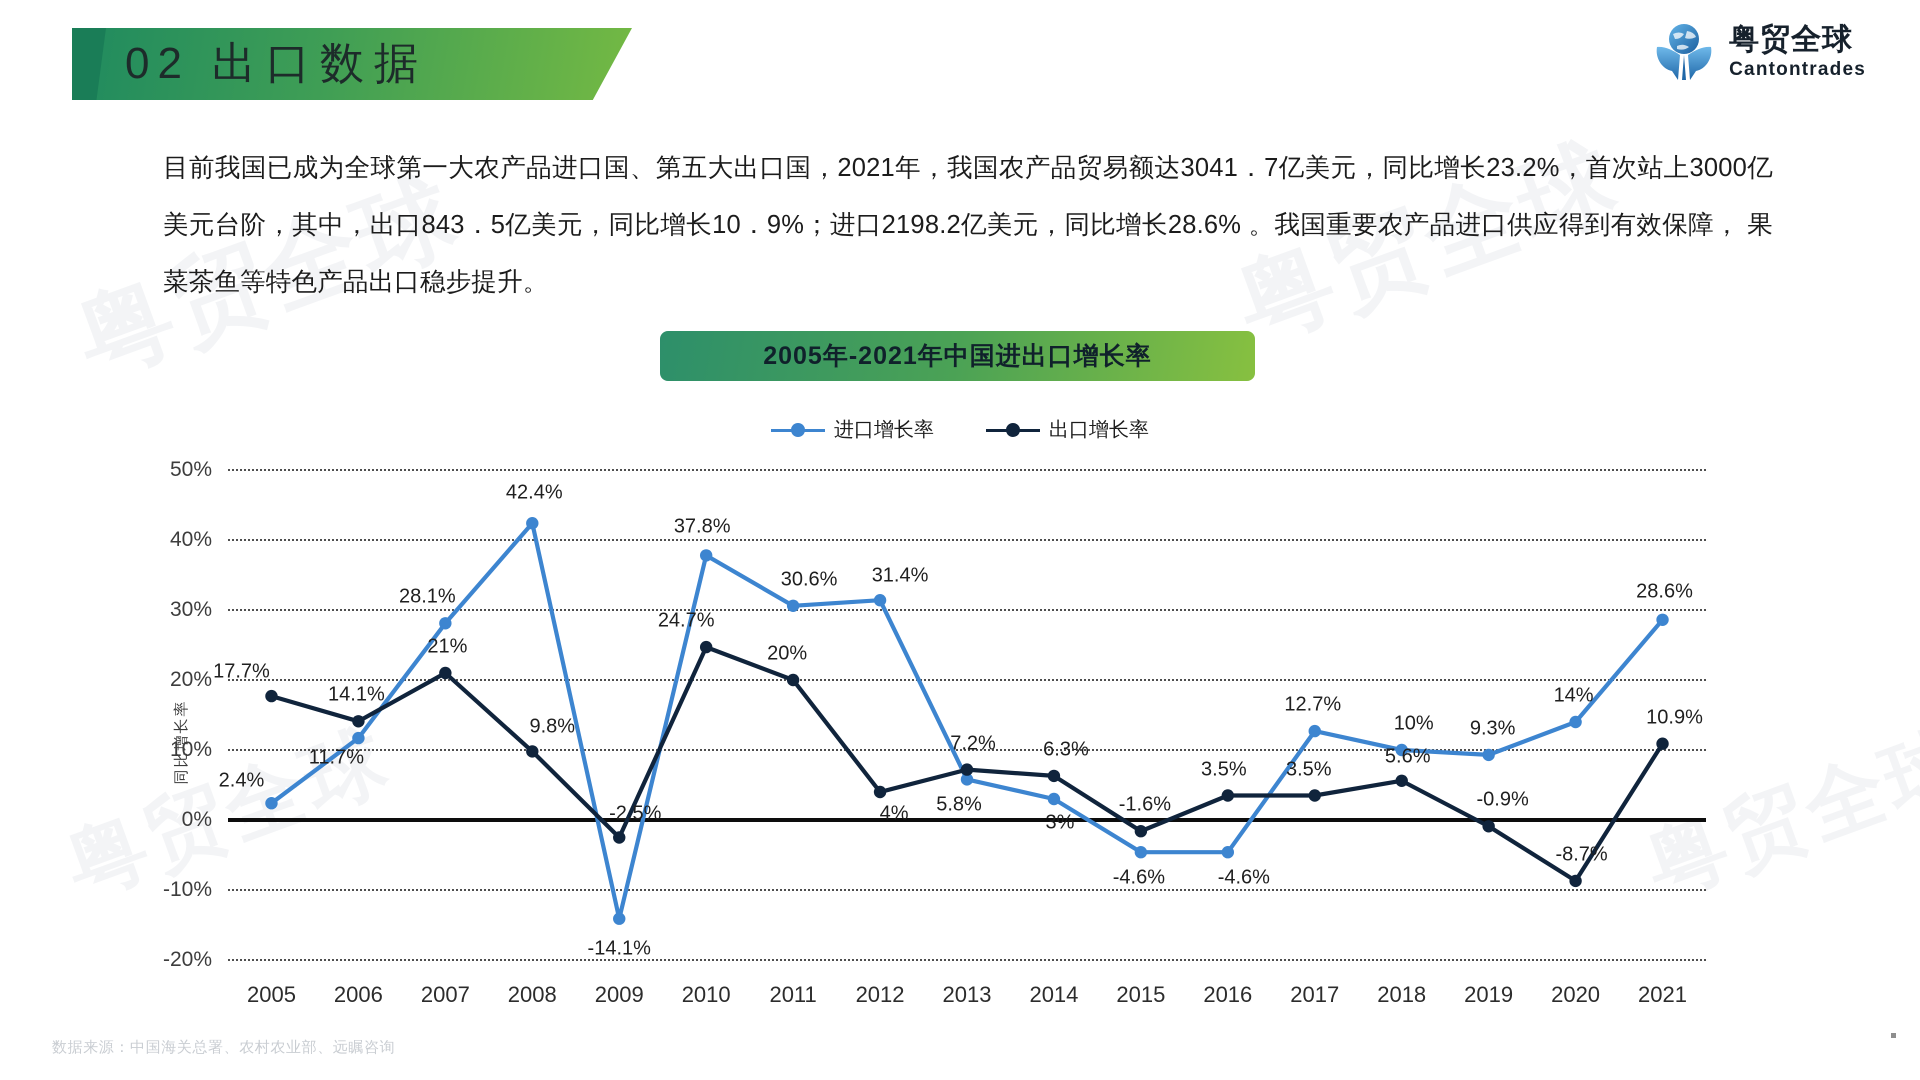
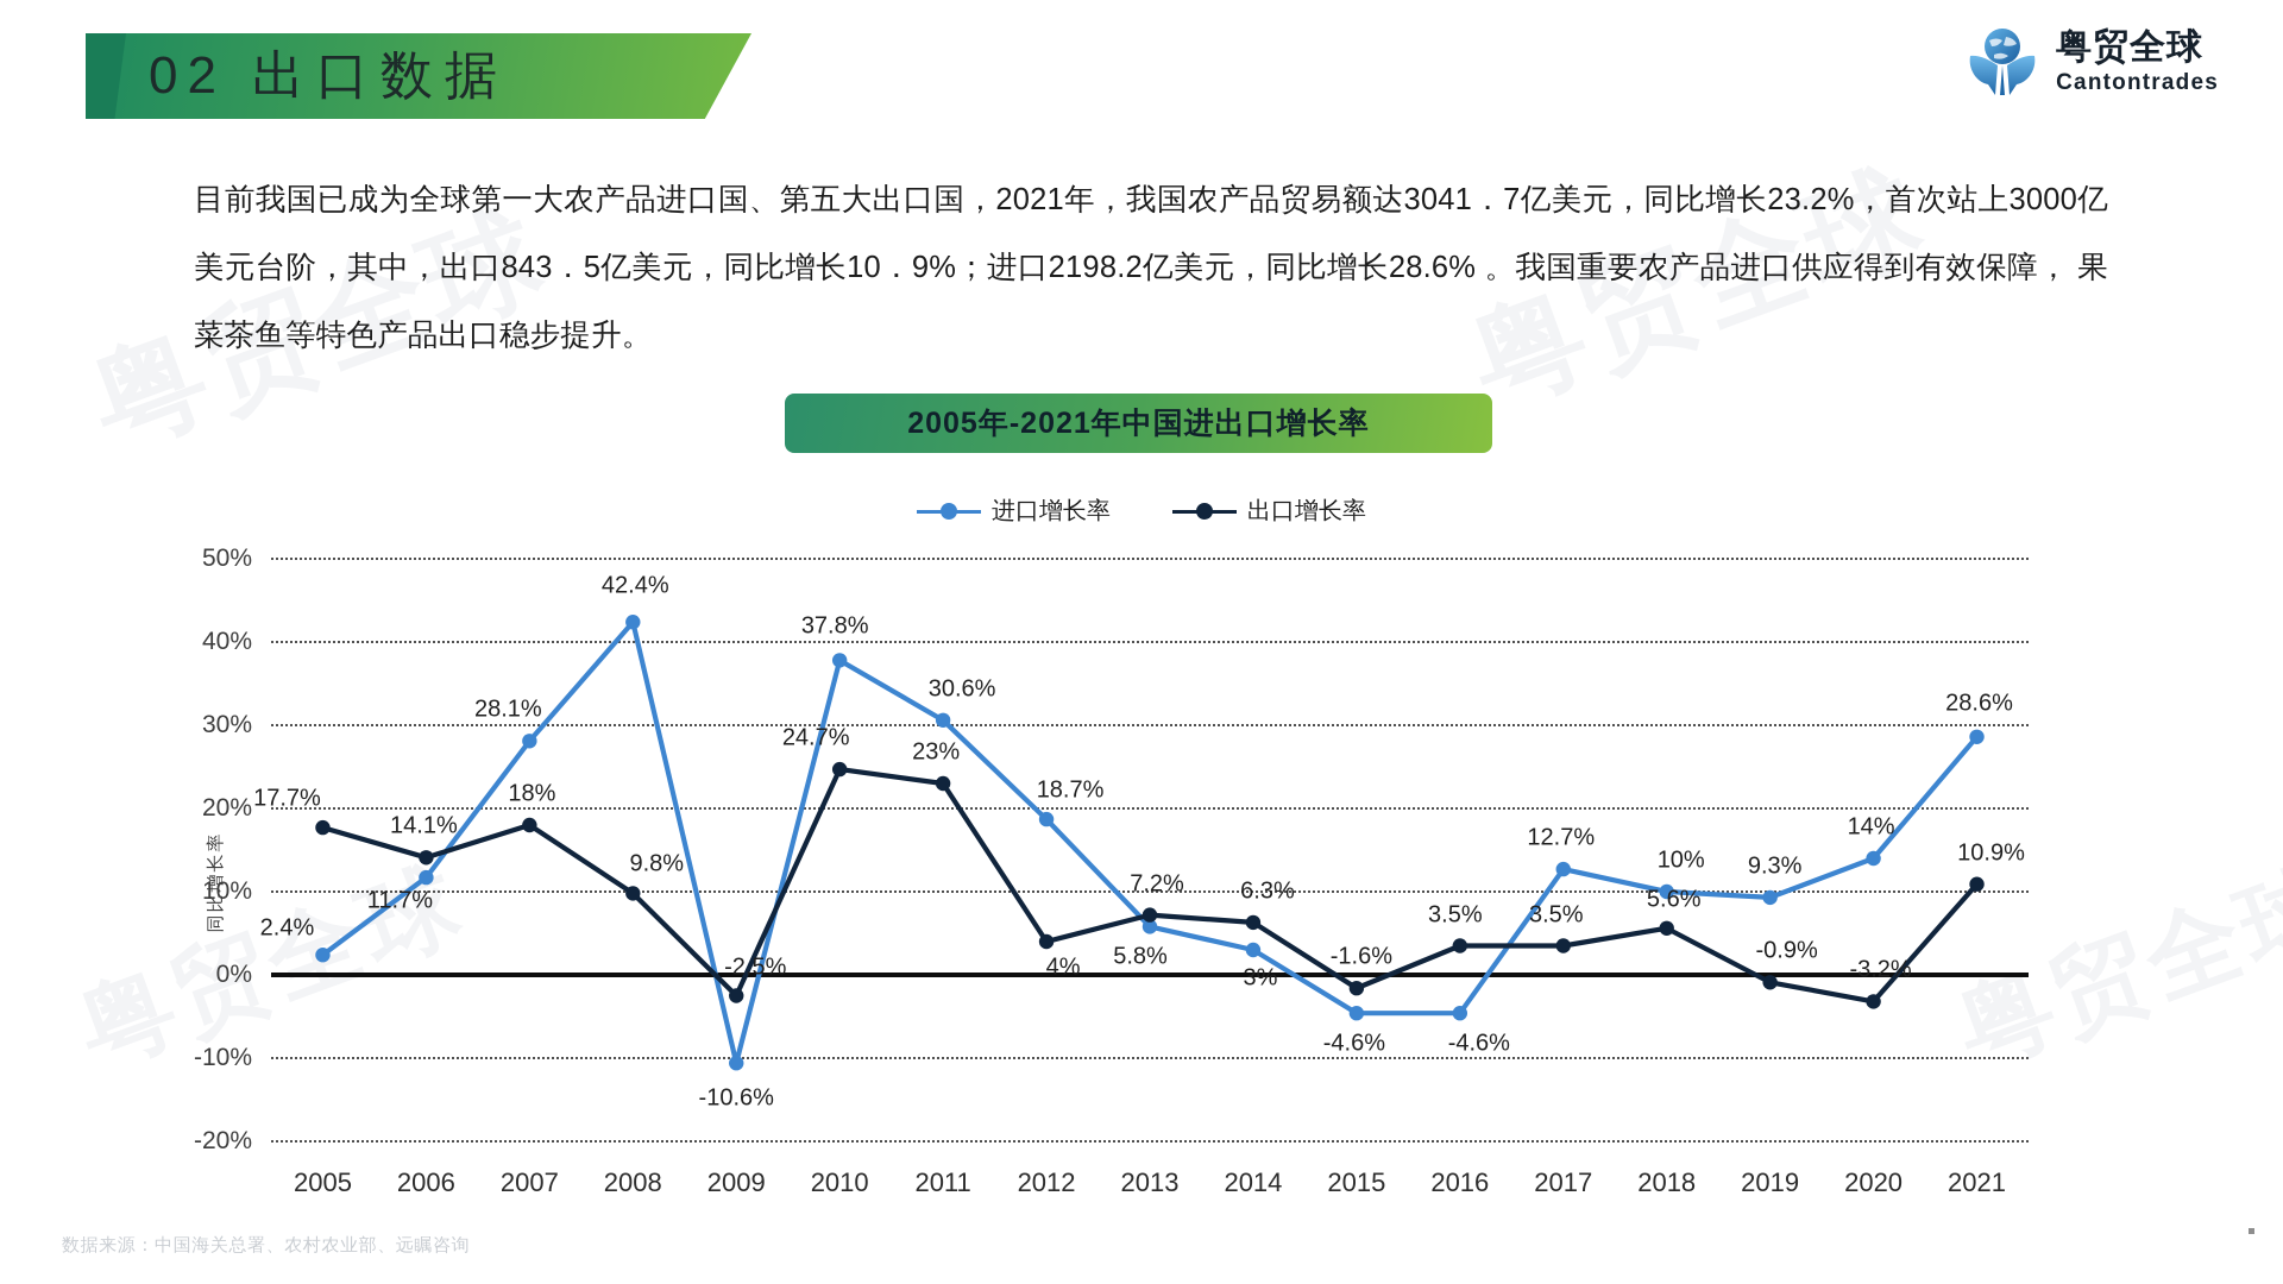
出口增长率/2007: 21% -> 18%
进口增长率/2009: -14.1% -> -10.6%
出口增长率/2011: 20% -> 23%
进口增长率/2012: 31.4% -> 18.7%
出口增长率/2020: -8.7% -> -3.2%
